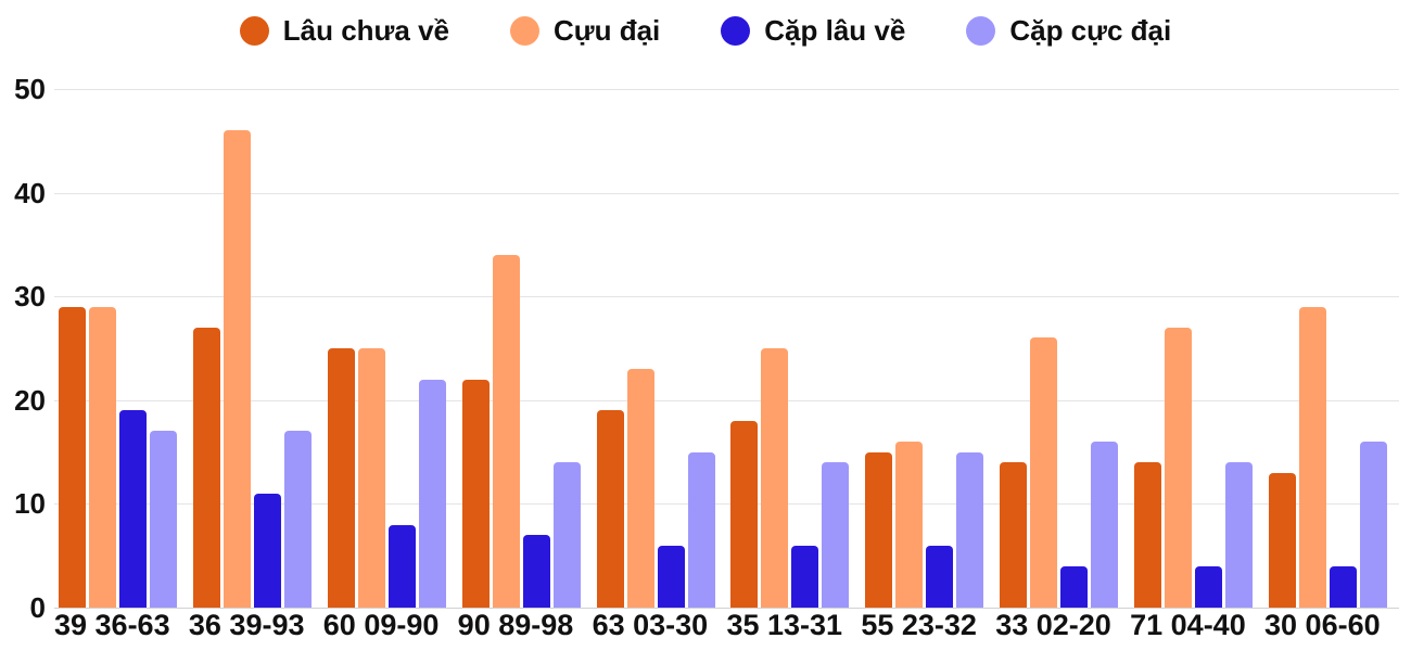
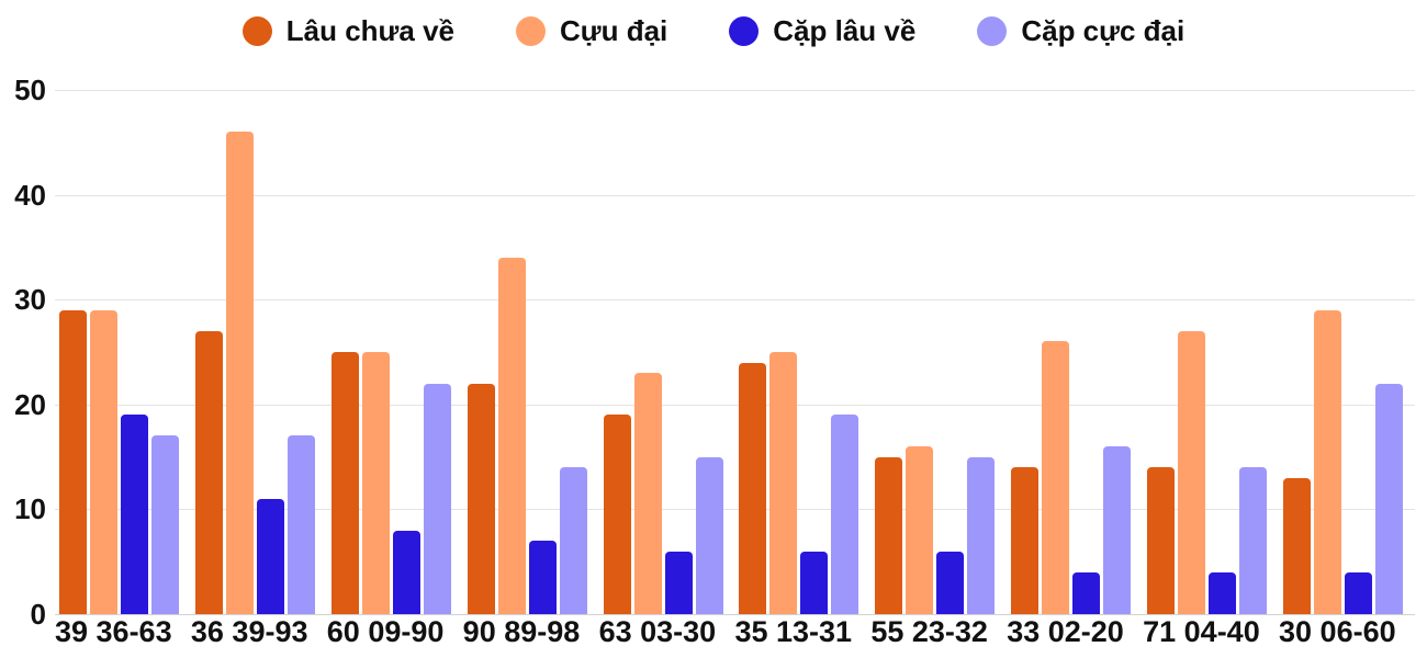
Lâu chưa về/35 13-31: 18 -> 24
Cặp cực đại/35 13-31: 14 -> 19
Cặp cực đại/30 06-60: 16 -> 22
